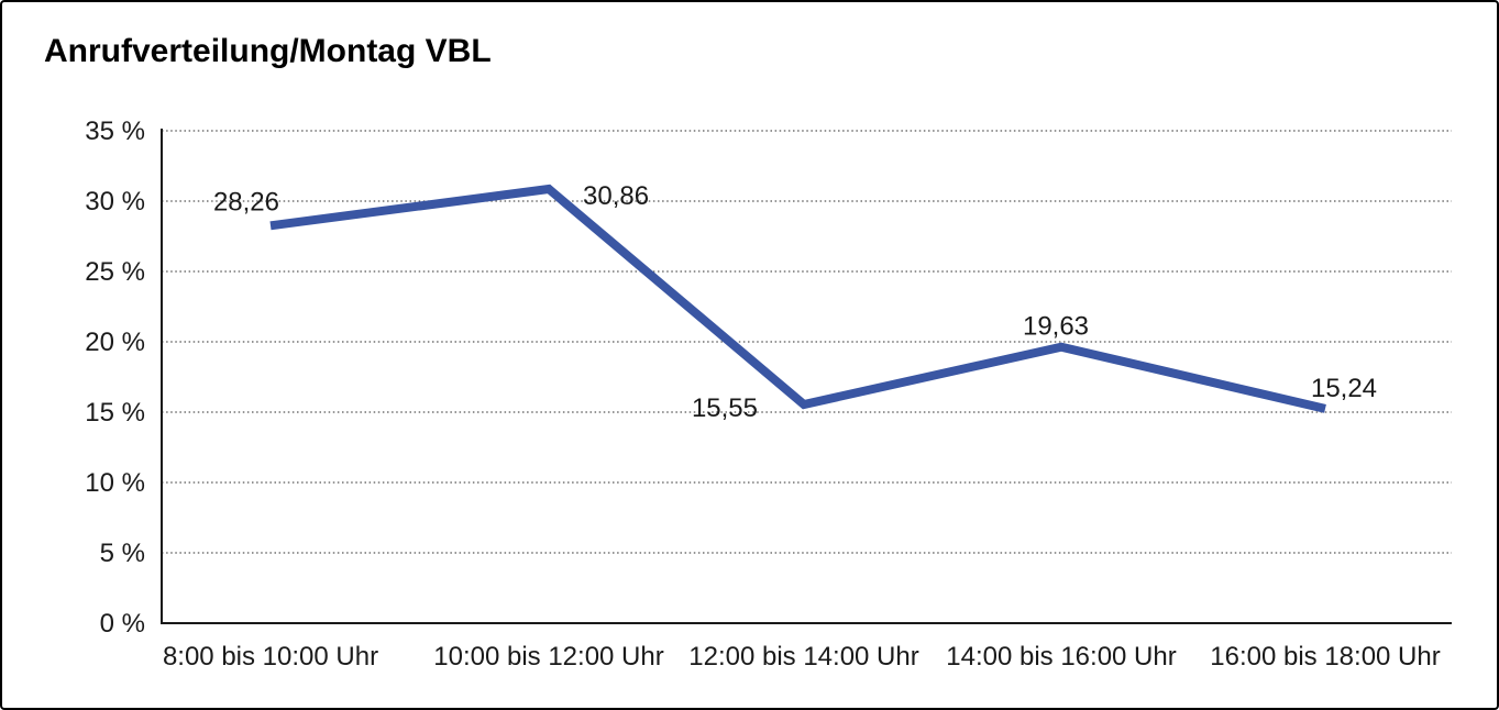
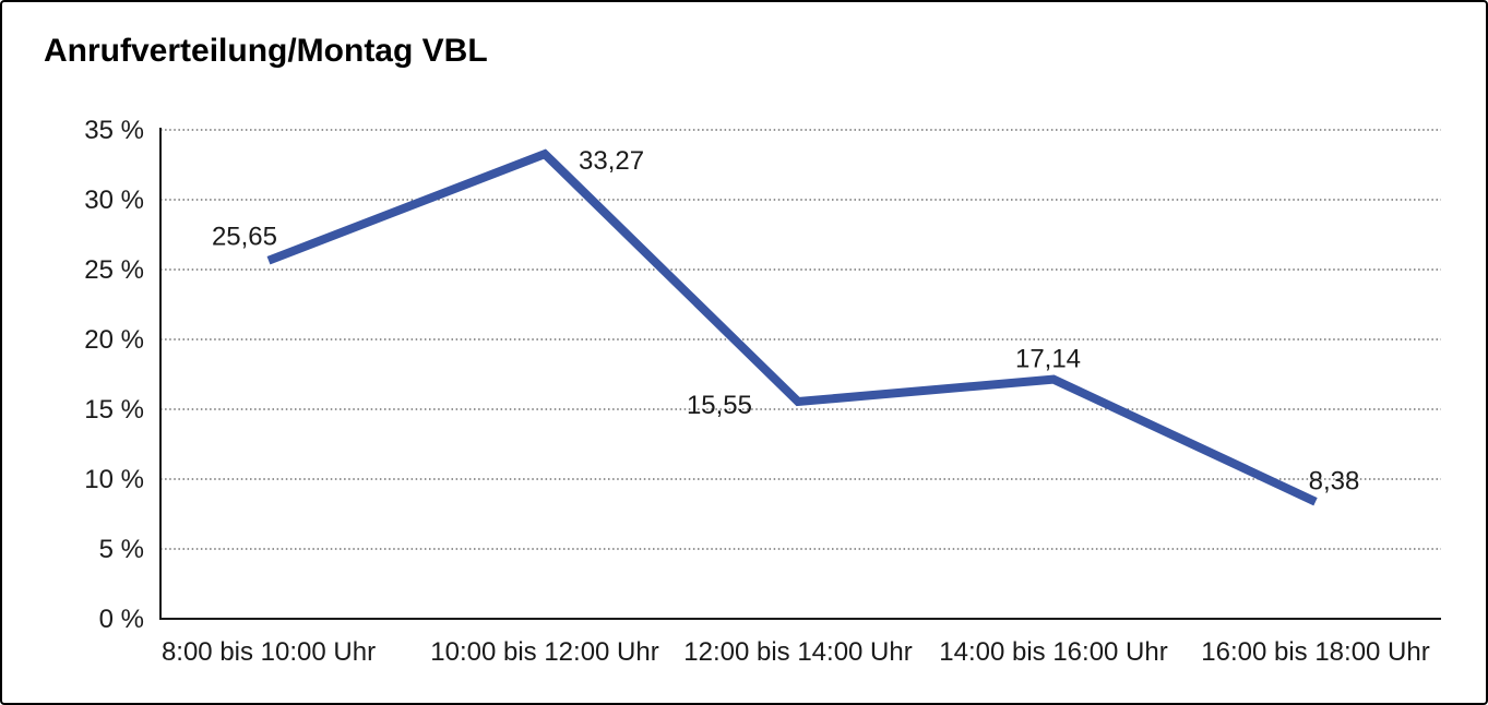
8:00 bis 10:00 Uhr: 28,26 -> 25,65
10:00 bis 12:00 Uhr: 30,86 -> 33,27
14:00 bis 16:00 Uhr: 19,63 -> 17,14
16:00 bis 18:00 Uhr: 15,24 -> 8,38
